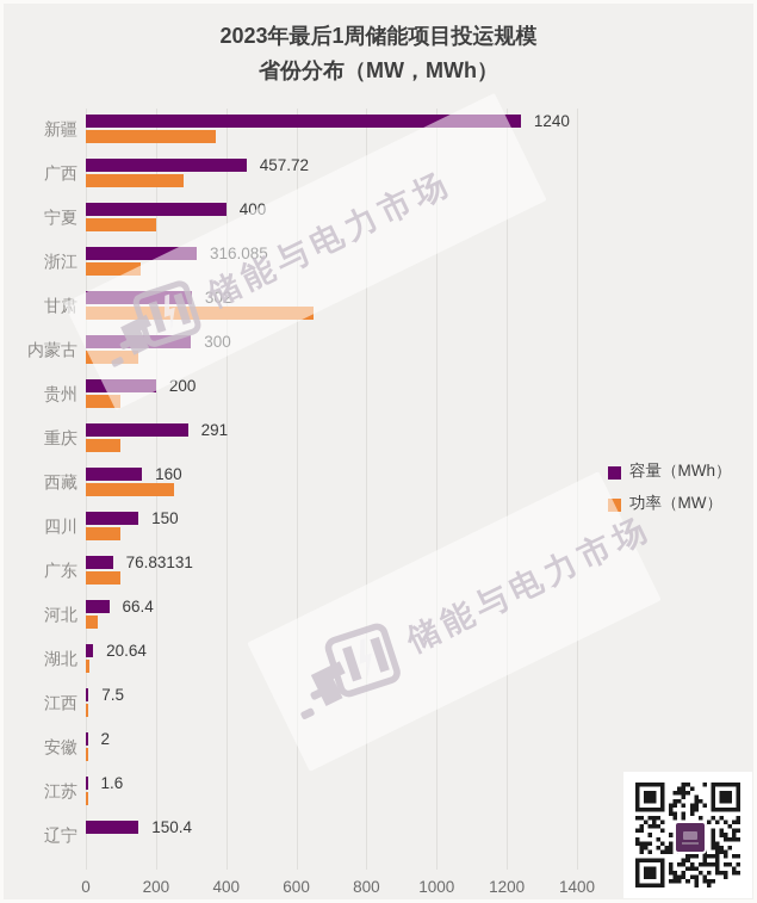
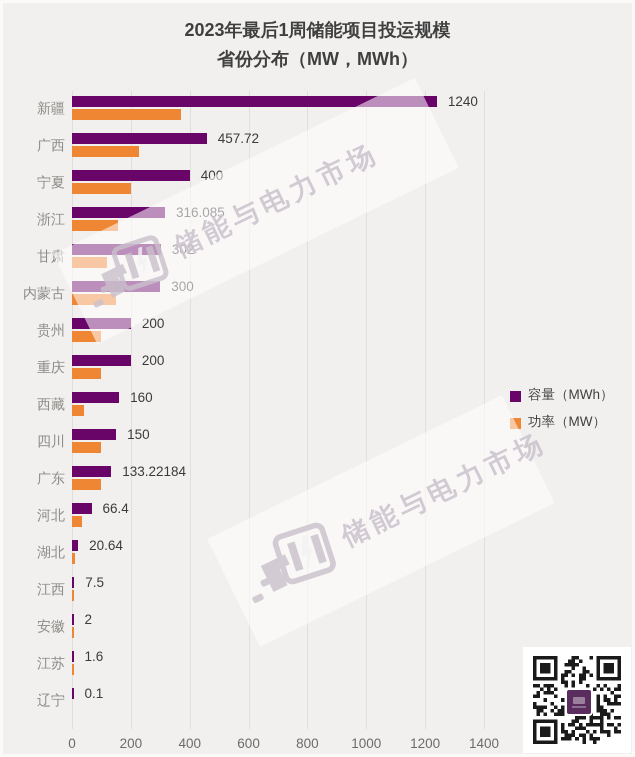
功率（MW）/广西: 280 -> 230
功率（MW）/甘肃: 650 -> 120
容量（MWh）/重庆: 291 -> 200
功率（MW）/西藏: 250 -> 40
容量（MWh）/广东: 76.83131 -> 133.22184
容量（MWh）/辽宁: 150.4 -> 0.1
